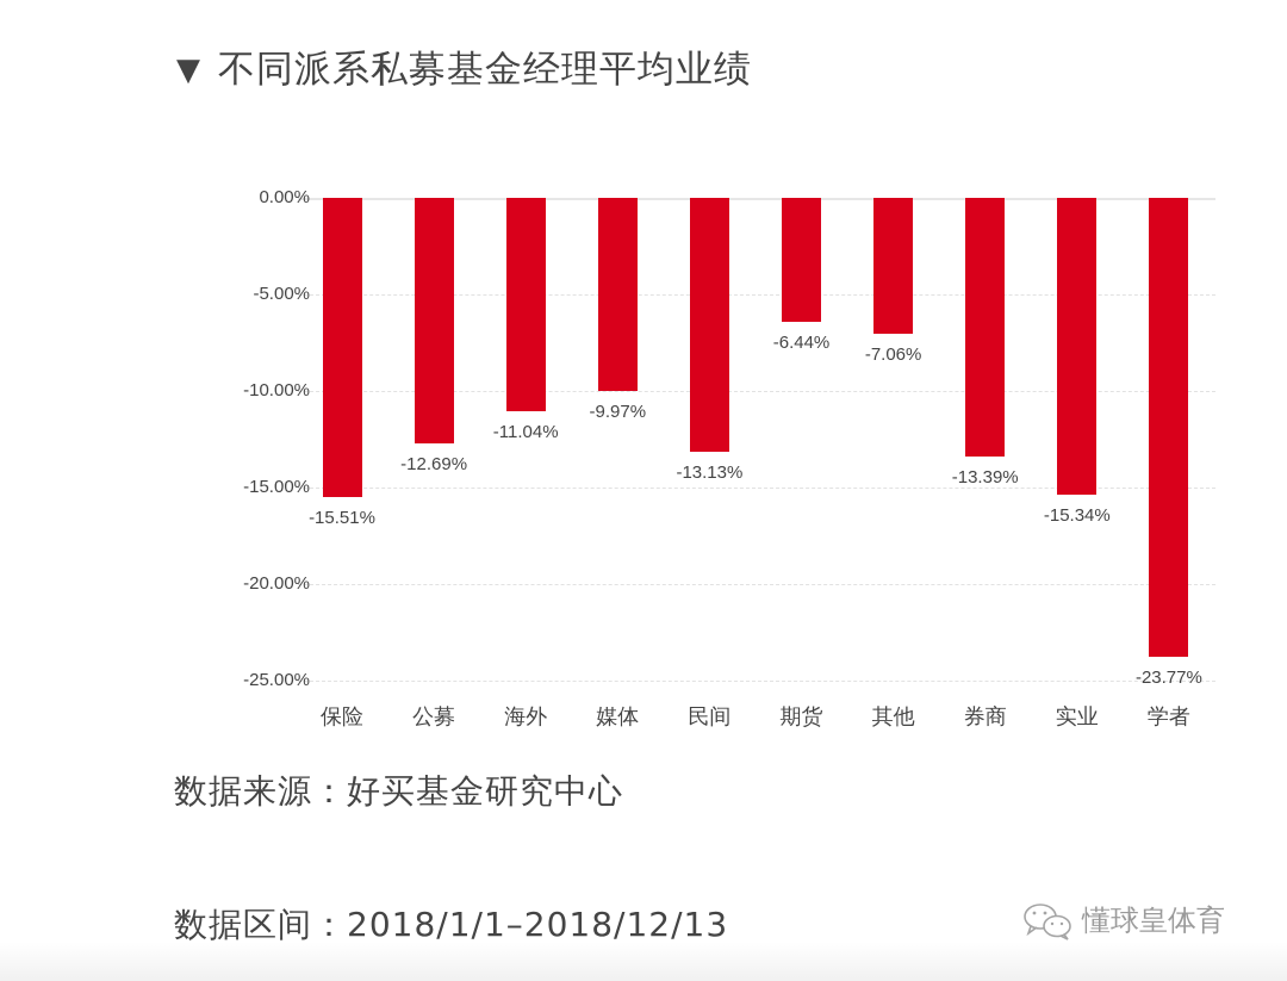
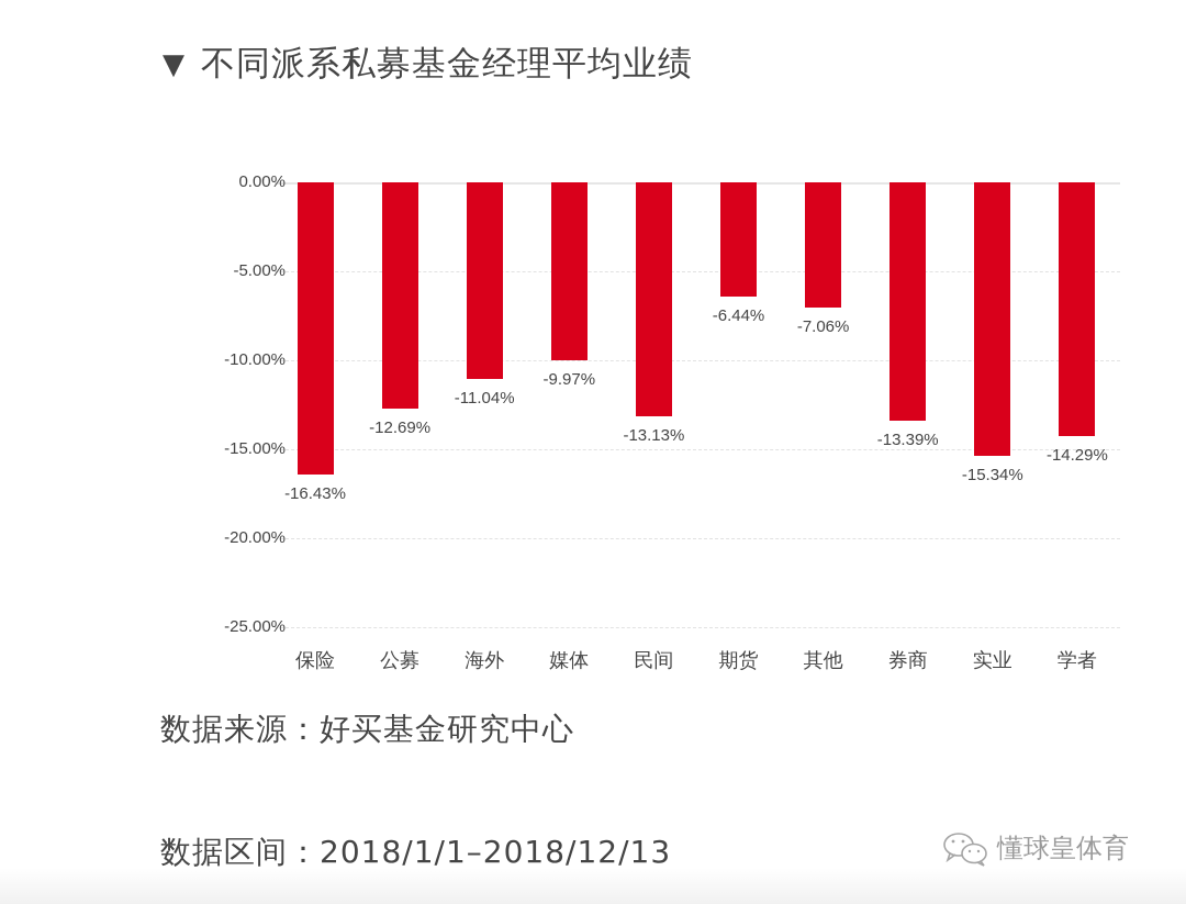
保险: -15.51% -> -16.43%
学者: -23.77% -> -14.29%
